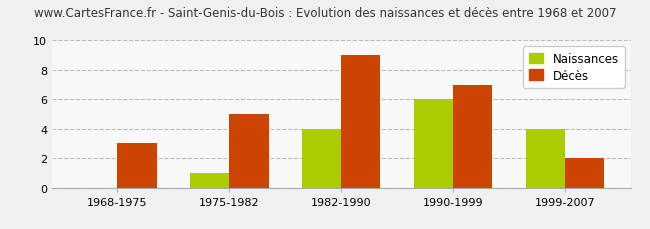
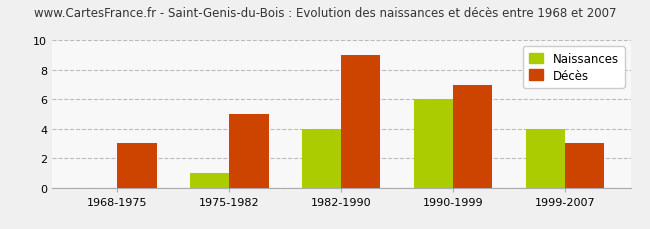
Décès/1999-2007: 2 -> 3
